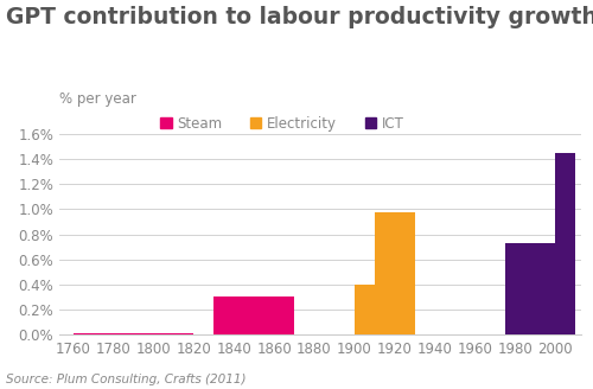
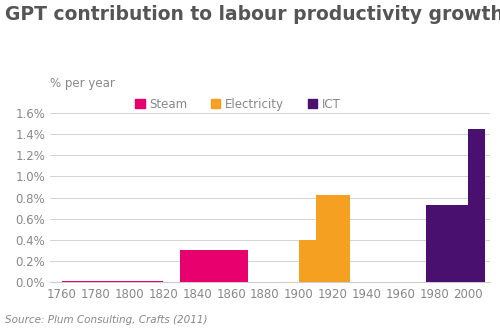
1920: 0.98% -> 0.82%
